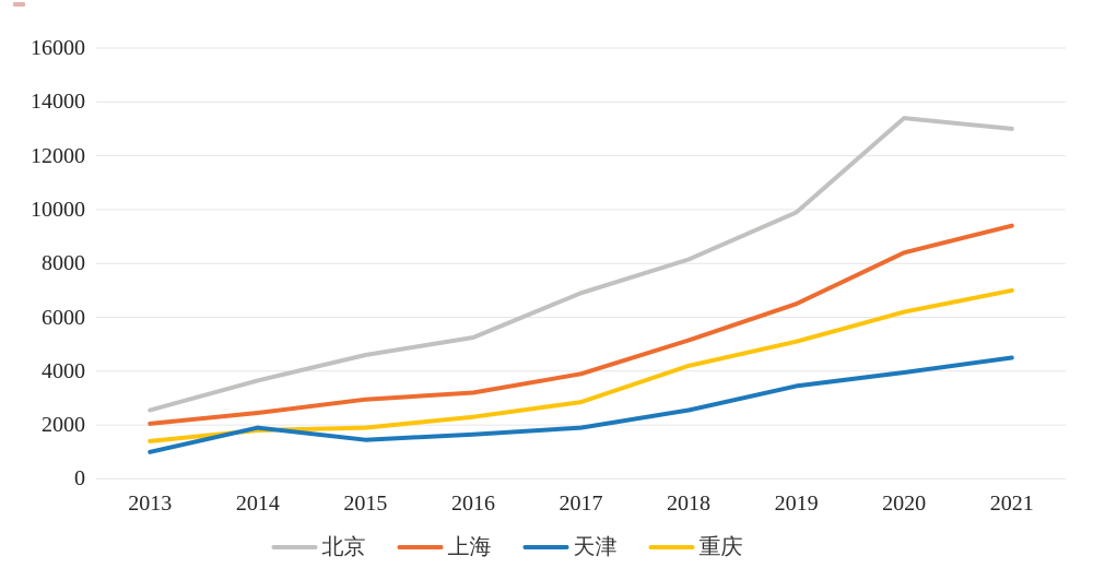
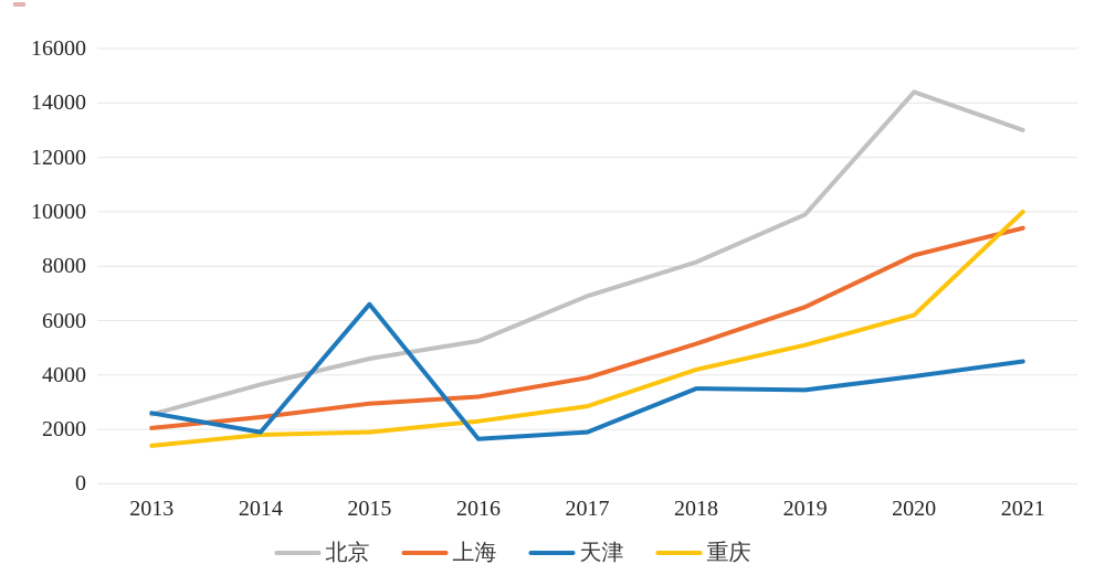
天津/2013: 1000 -> 2600
天津/2015: 1400 -> 6600
天津/2018: 2600 -> 3500
北京/2020: 13400 -> 14400
重庆/2021: 7000 -> 10000
